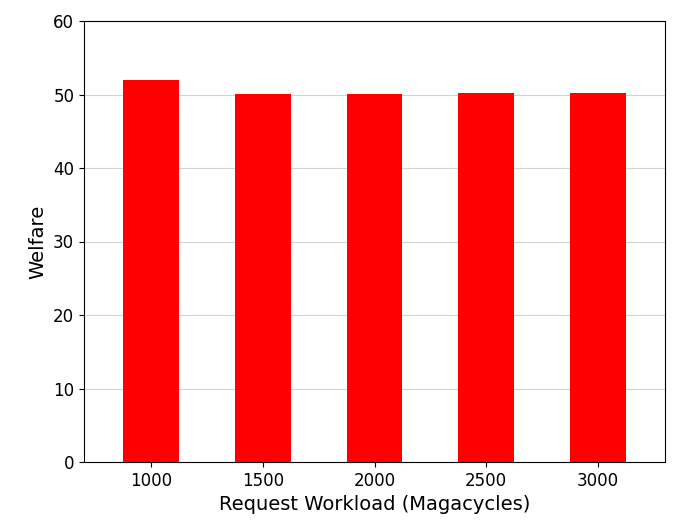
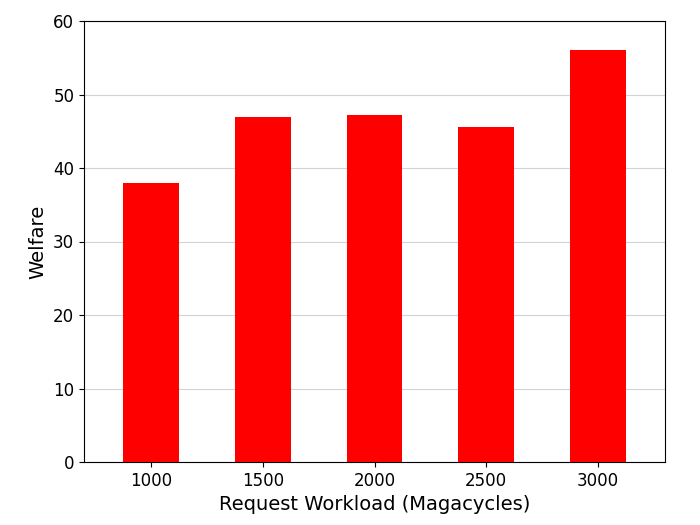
1000: 52.0 -> 38.0
1500: 50.1 -> 47.0
2000: 50.1 -> 47.2
2500: 50.2 -> 45.6
3000: 50.2 -> 56.0
